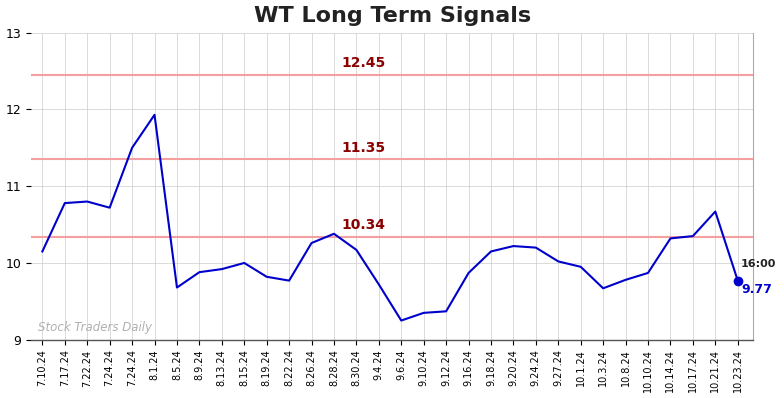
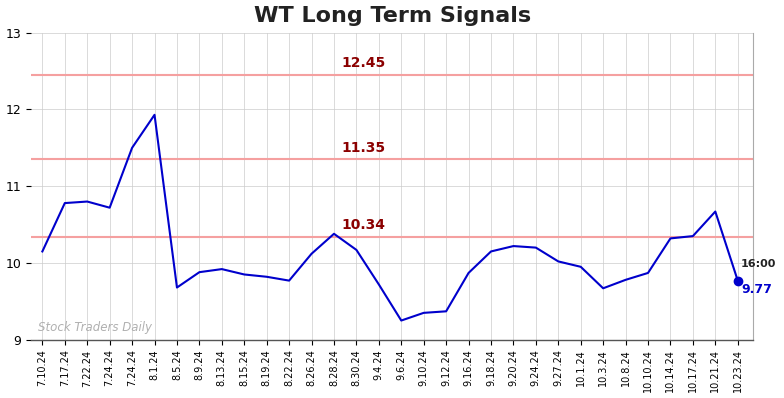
8.15.24: 10.00 -> 9.85
8.26.24: 10.26 -> 10.12
